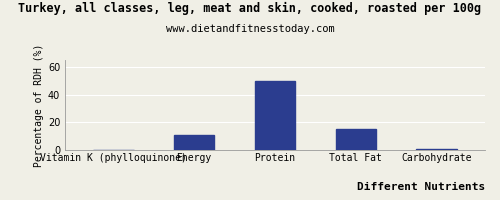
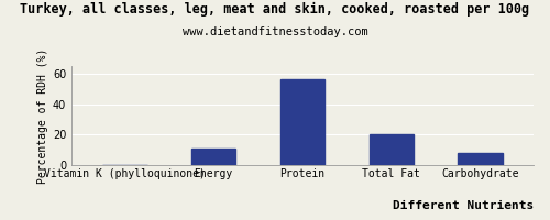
Protein: 50 -> 56
Total Fat: 15 -> 20
Carbohydrate: 1 -> 8
